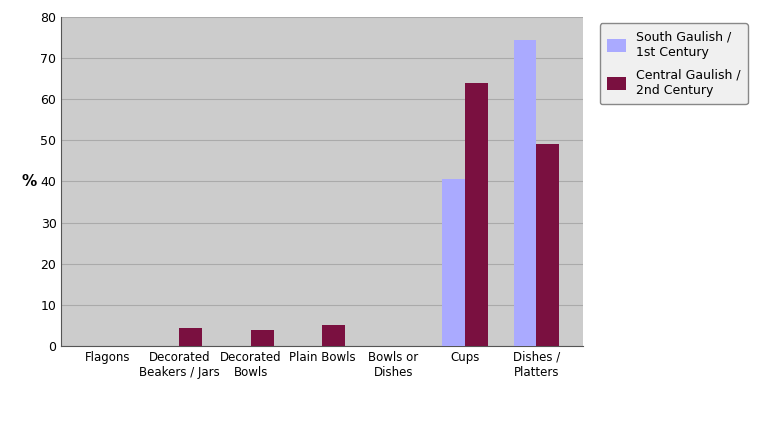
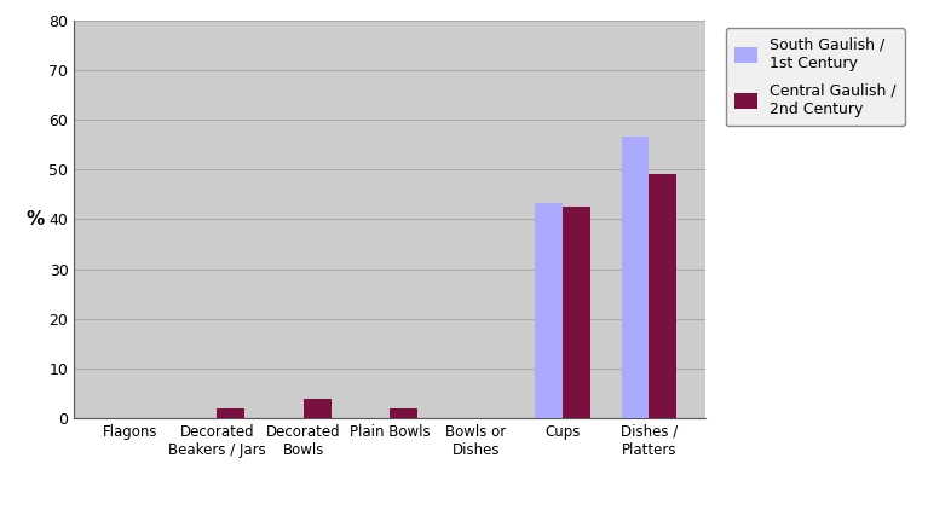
Central Gaulish / 2nd Century/Decorated Beakers / Jars: 4.5 -> 2.0
Central Gaulish / 2nd Century/Plain Bowls: 5.0 -> 2.0
South Gaulish / 1st Century/Cups: 40.5 -> 43.3
Central Gaulish / 2nd Century/Cups: 64.0 -> 42.6
South Gaulish / 1st Century/Dishes / Platters: 74.5 -> 56.7
